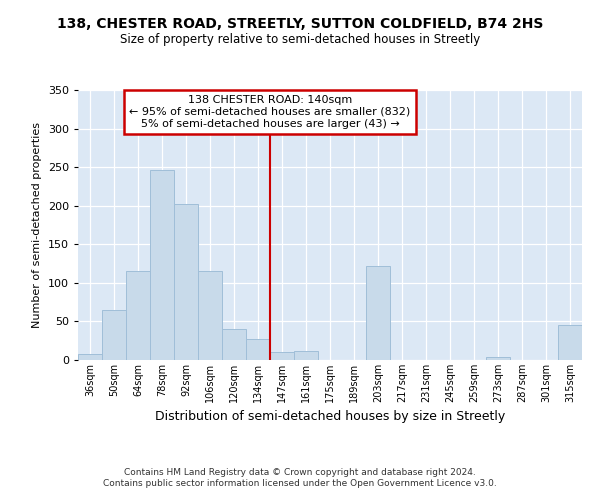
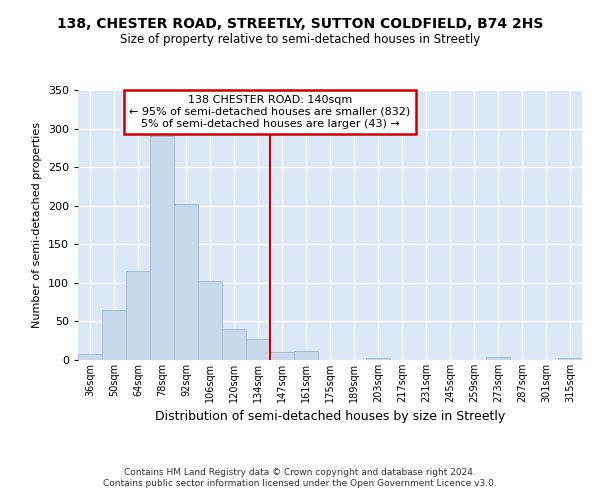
78sqm: 246 -> 290
106sqm: 116 -> 103
203sqm: 122 -> 3
315sqm: 46 -> 3
